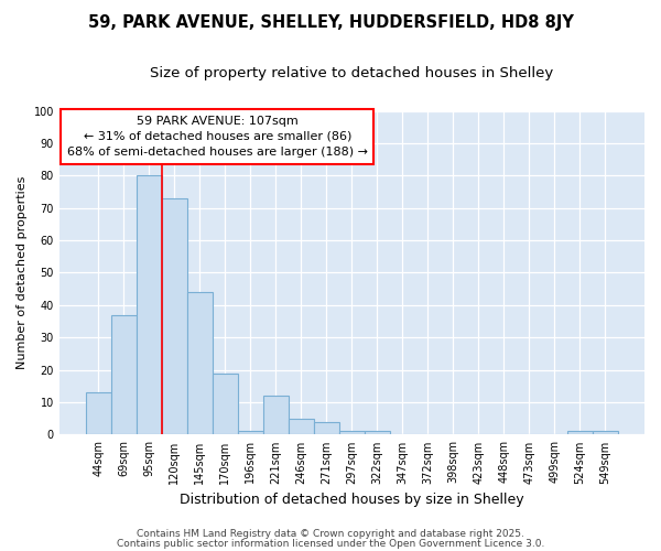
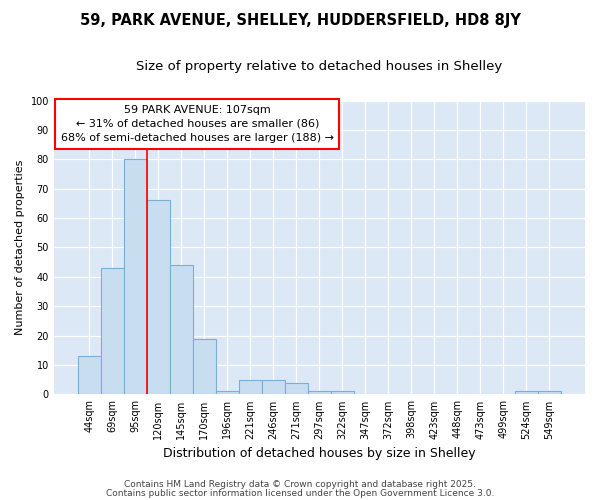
69sqm: 37 -> 43
120sqm: 73 -> 66
221sqm: 12 -> 5
